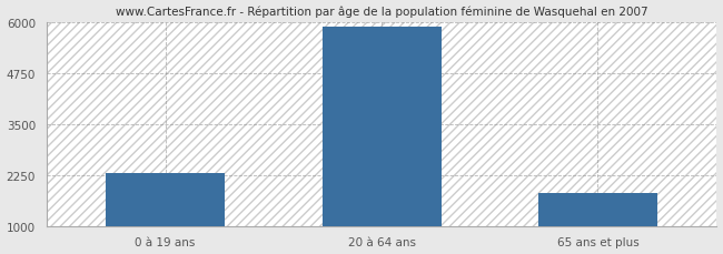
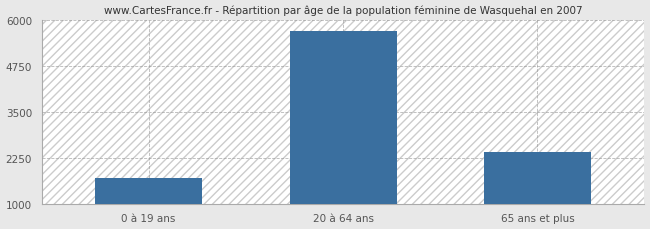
0 à 19 ans: 2300 -> 1700
20 à 64 ans: 5900 -> 5700
65 ans et plus: 1800 -> 2400
